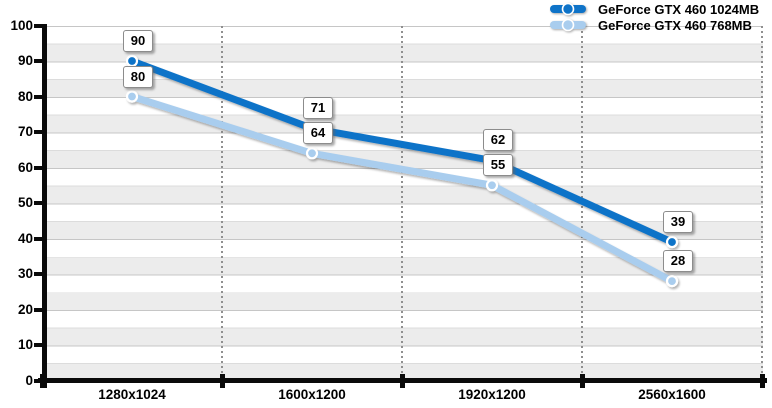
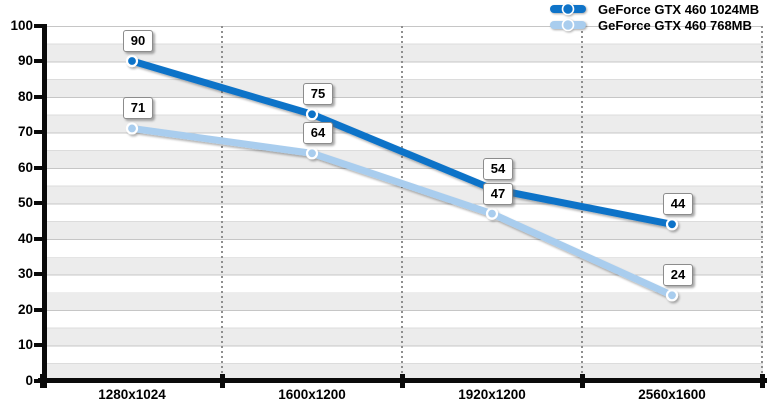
GeForce GTX 460 768MB/1280x1024: 80 -> 71
GeForce GTX 460 1024MB/1600x1200: 71 -> 75
GeForce GTX 460 1024MB/1920x1200: 62 -> 54
GeForce GTX 460 768MB/1920x1200: 55 -> 47
GeForce GTX 460 1024MB/2560x1600: 39 -> 44
GeForce GTX 460 768MB/2560x1600: 28 -> 24
